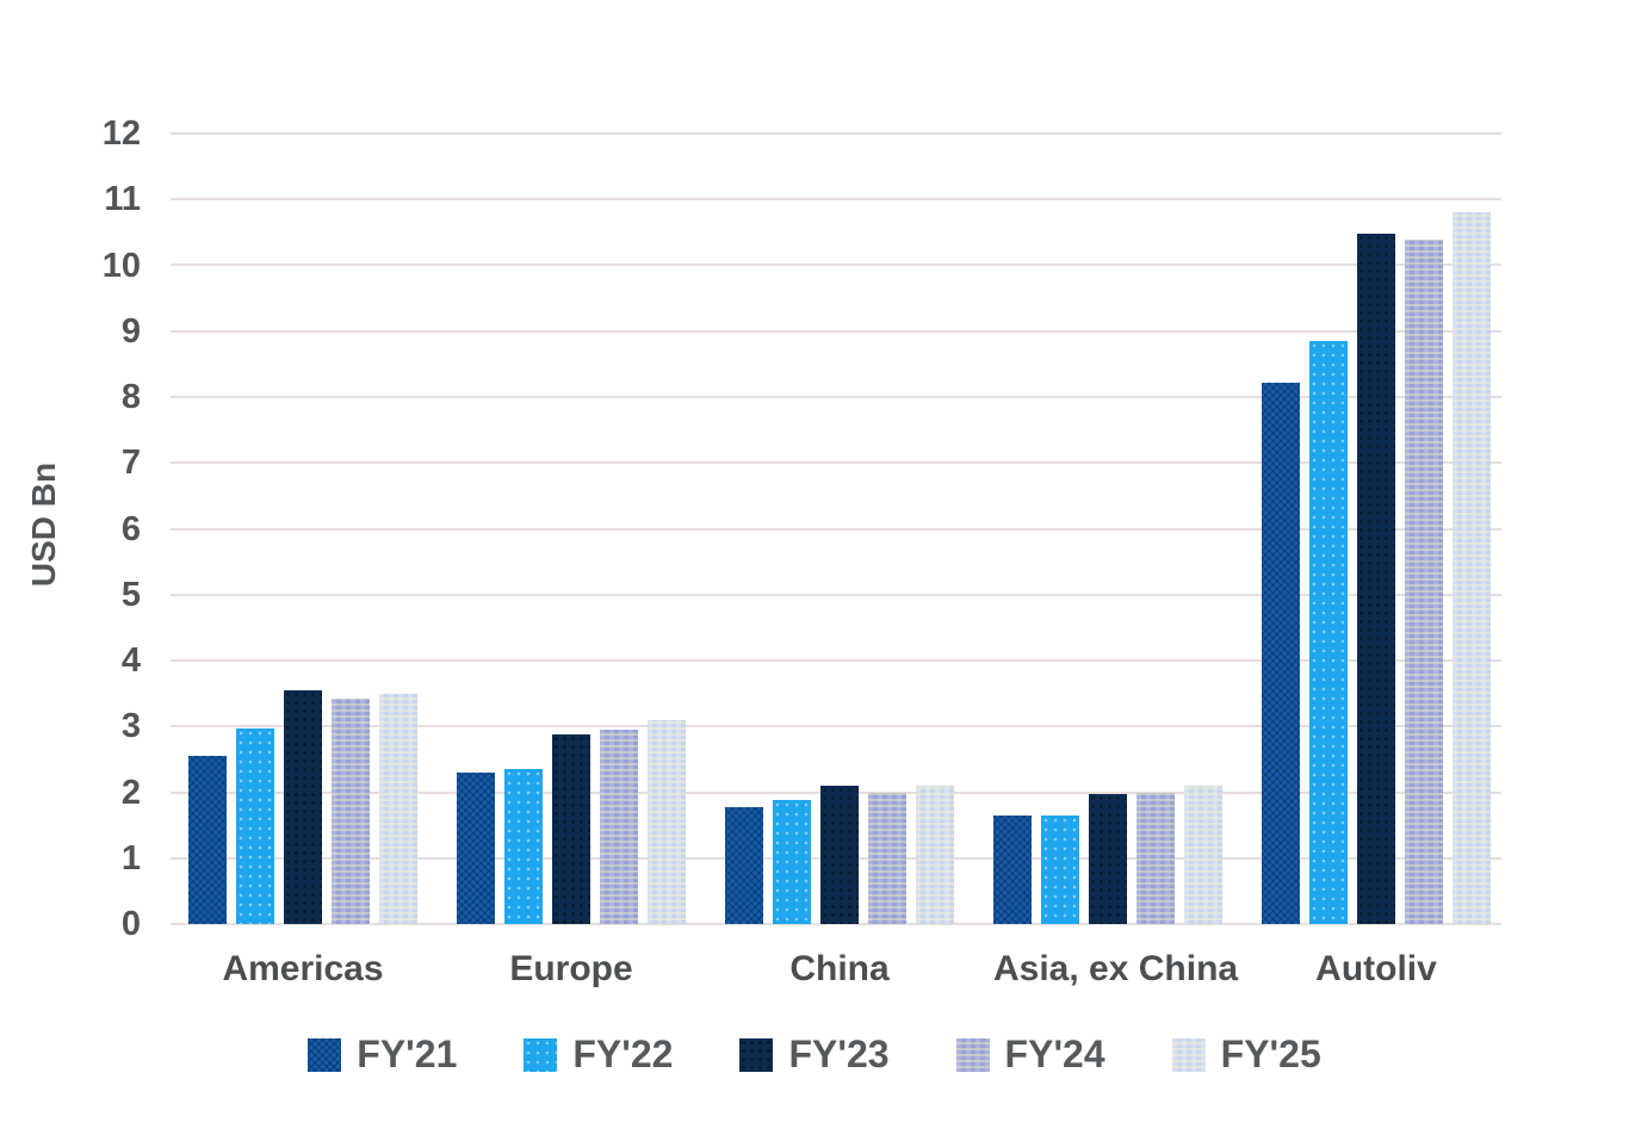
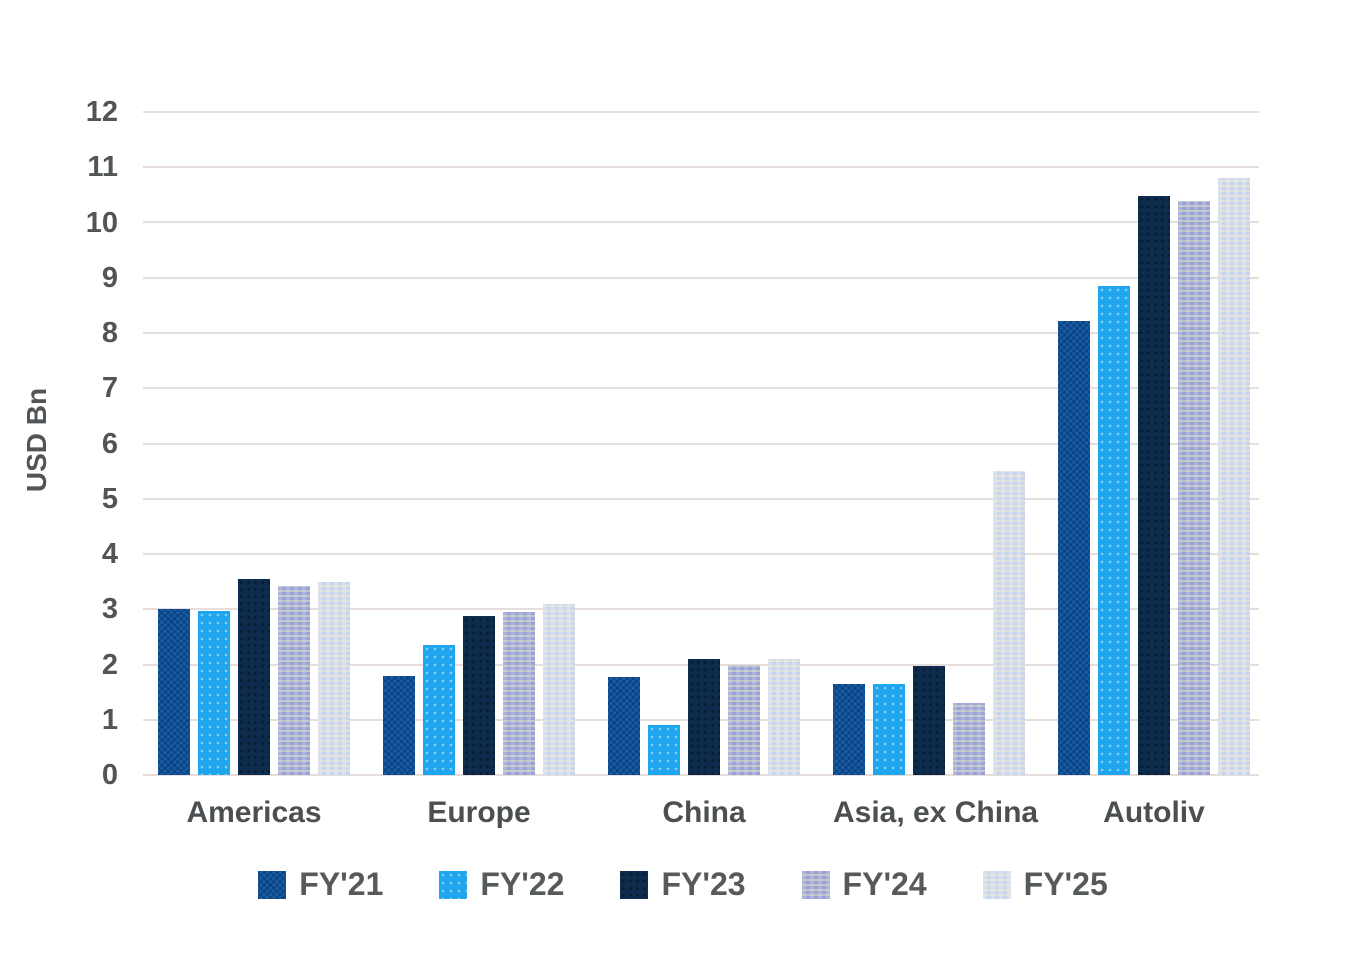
FY'21/Americas: 2.5 -> 3.0
FY'21/Europe: 2.3 -> 1.8
FY'22/China: 1.9 -> 0.9
FY'24/Asia, ex China: 2.0 -> 1.3
FY'25/Asia, ex China: 2.1 -> 5.5
